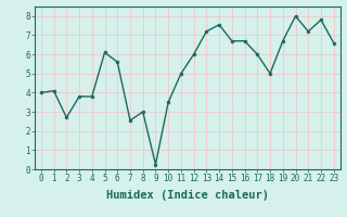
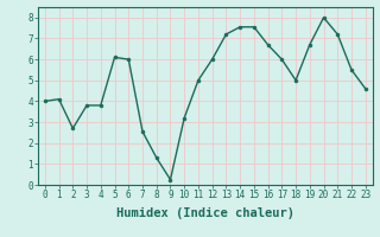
6: 5.6 -> 6.0
8: 3.0 -> 1.3
10: 3.5 -> 3.2
15: 6.7 -> 7.5
22: 7.8 -> 5.5
23: 6.6 -> 4.6
